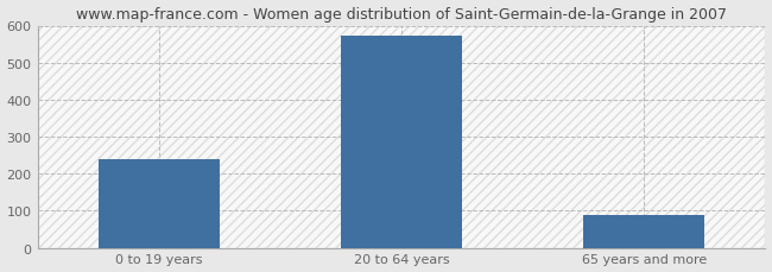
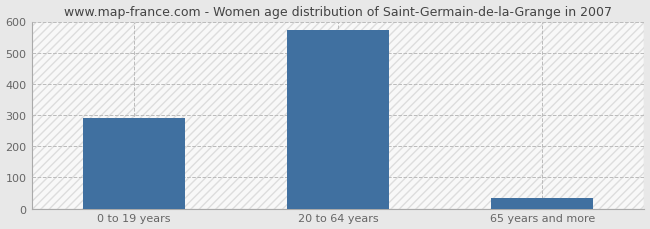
0 to 19 years: 240 -> 290
65 years and more: 88 -> 35
